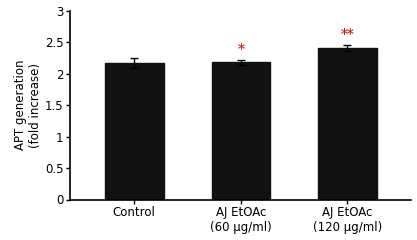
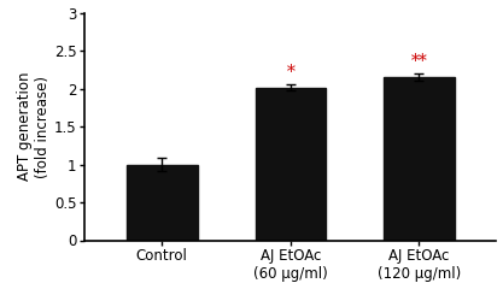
Control: 2.16 -> 1.00
AJ EtOAc (60 μg/ml): 2.18 -> 2.01
AJ EtOAc (120 μg/ml): 2.40 -> 2.15
